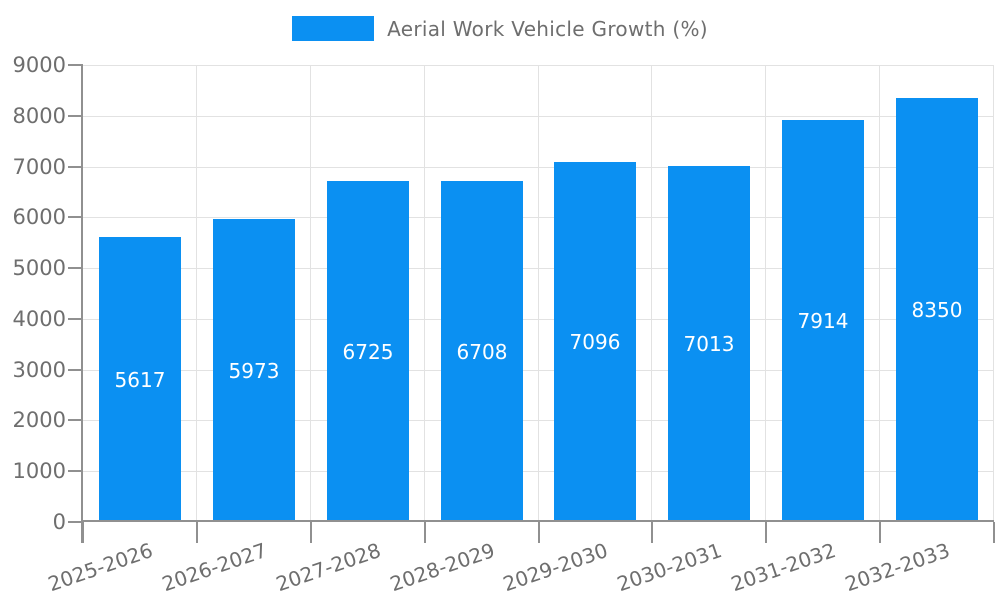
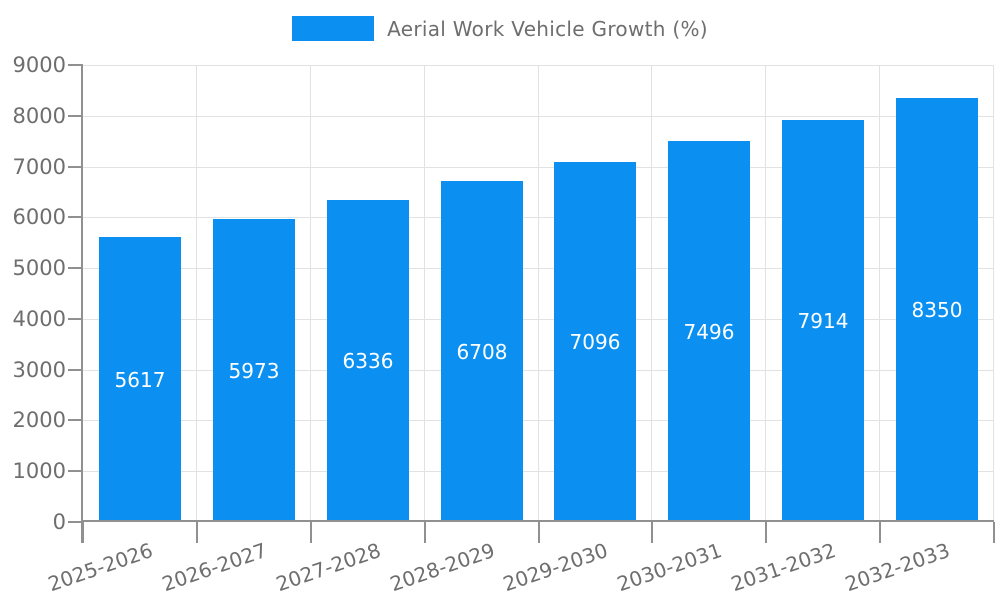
2027-2028: 6725 -> 6336
2030-2031: 7013 -> 7496
